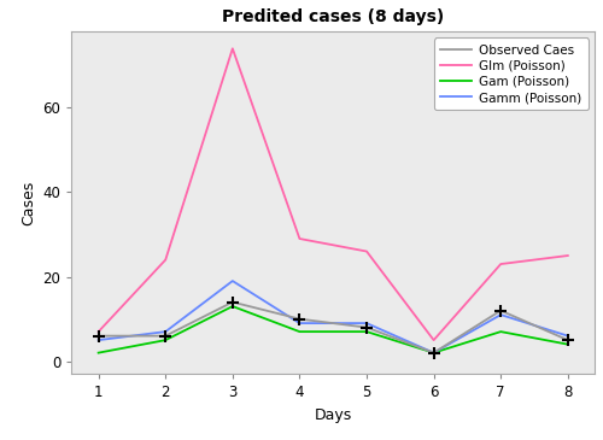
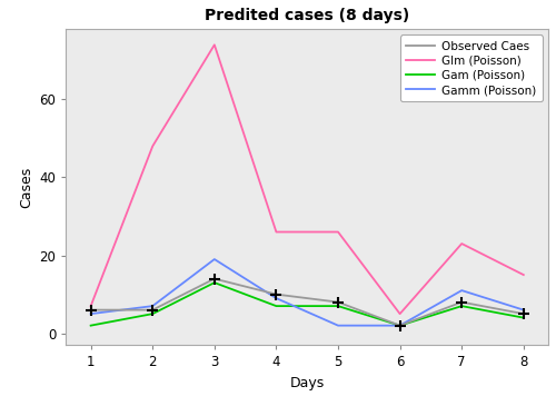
Glm (Poisson)/2: 24 -> 48
Glm (Poisson)/4: 29 -> 26
Gamm (Poisson)/5: 9 -> 2
Observed Caes/7: 12 -> 8
Glm (Poisson)/8: 25 -> 15
